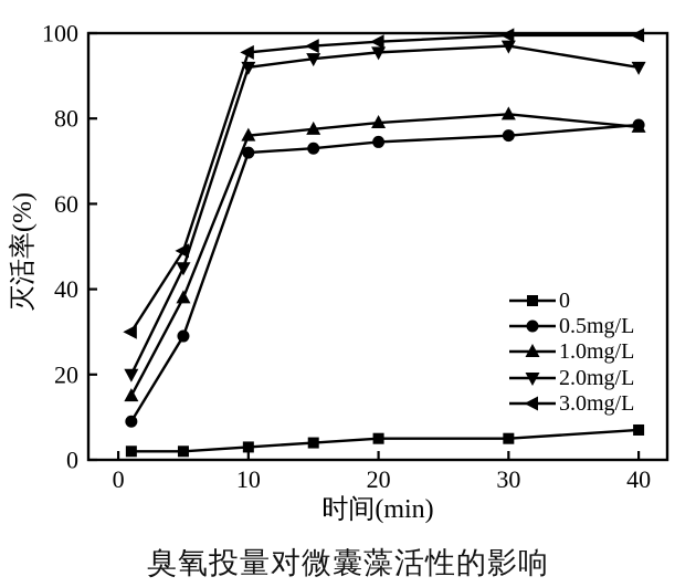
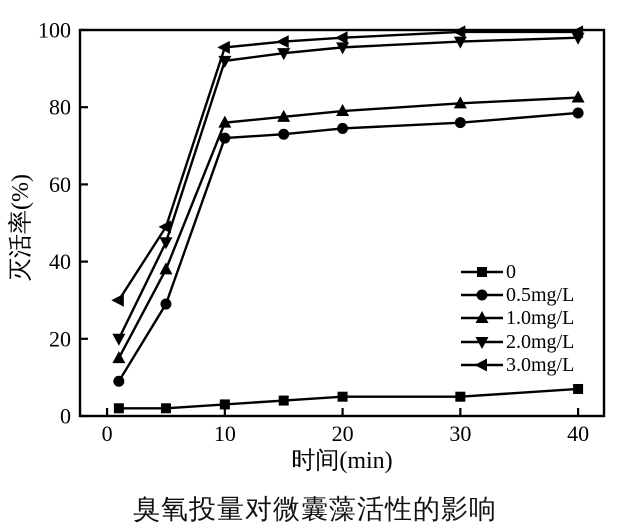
1.0mg/L/40: 78 -> 82
2.0mg/L/40: 92 -> 98
